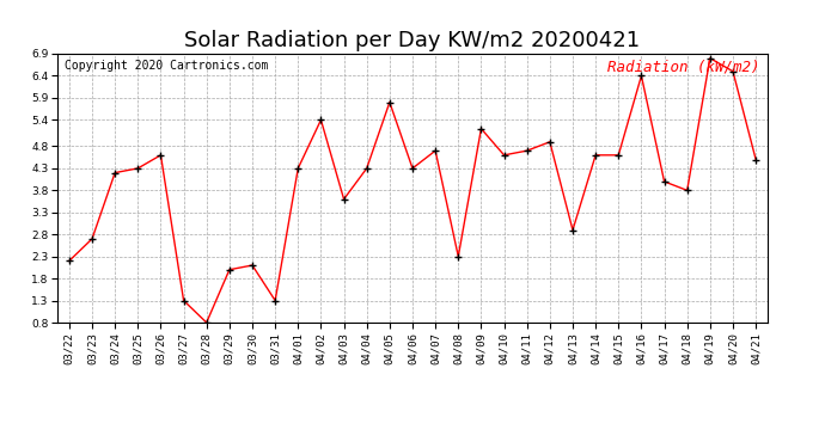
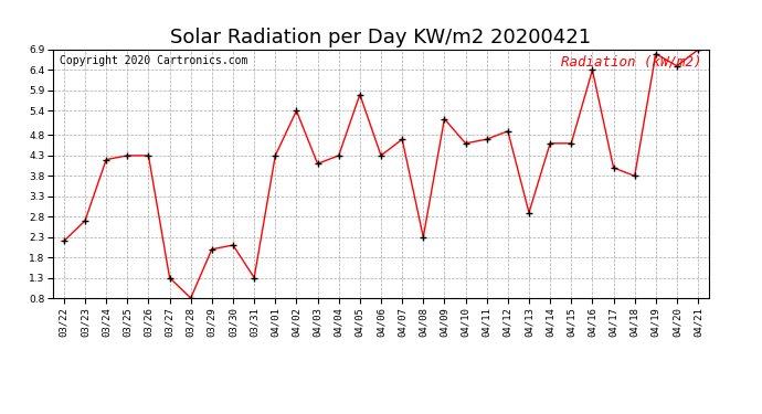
03/26: 4.6 -> 4.3
04/03: 3.6 -> 4.1
04/21: 4.5 -> 6.9
